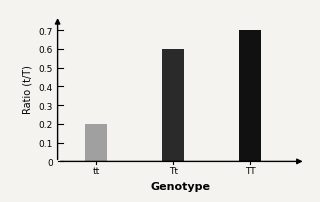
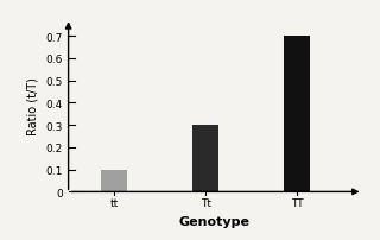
tt: 0.2 -> 0.1
Tt: 0.6 -> 0.3
